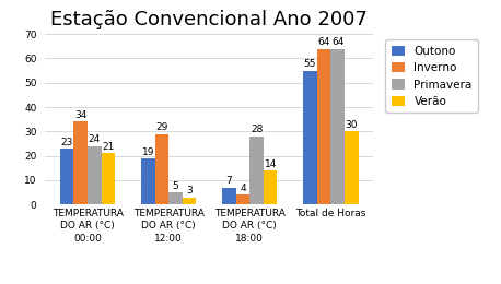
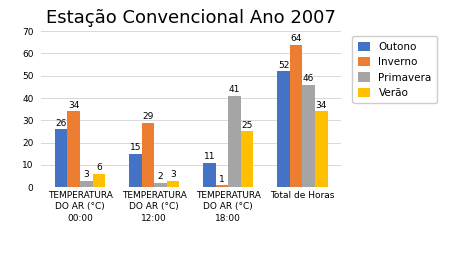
Outono/TEMPERATURA DO AR (°C) 00:00: 23 -> 26
Primavera/TEMPERATURA DO AR (°C) 00:00: 24 -> 3
Verão/TEMPERATURA DO AR (°C) 00:00: 21 -> 6
Outono/TEMPERATURA DO AR (°C) 12:00: 19 -> 15
Primavera/TEMPERATURA DO AR (°C) 12:00: 5 -> 2
Outono/TEMPERATURA DO AR (°C) 18:00: 7 -> 11
Inverno/TEMPERATURA DO AR (°C) 18:00: 4 -> 1
Primavera/TEMPERATURA DO AR (°C) 18:00: 28 -> 41
Verão/TEMPERATURA DO AR (°C) 18:00: 14 -> 25
Outono/Total de Horas: 55 -> 52
Primavera/Total de Horas: 64 -> 46
Verão/Total de Horas: 30 -> 34
